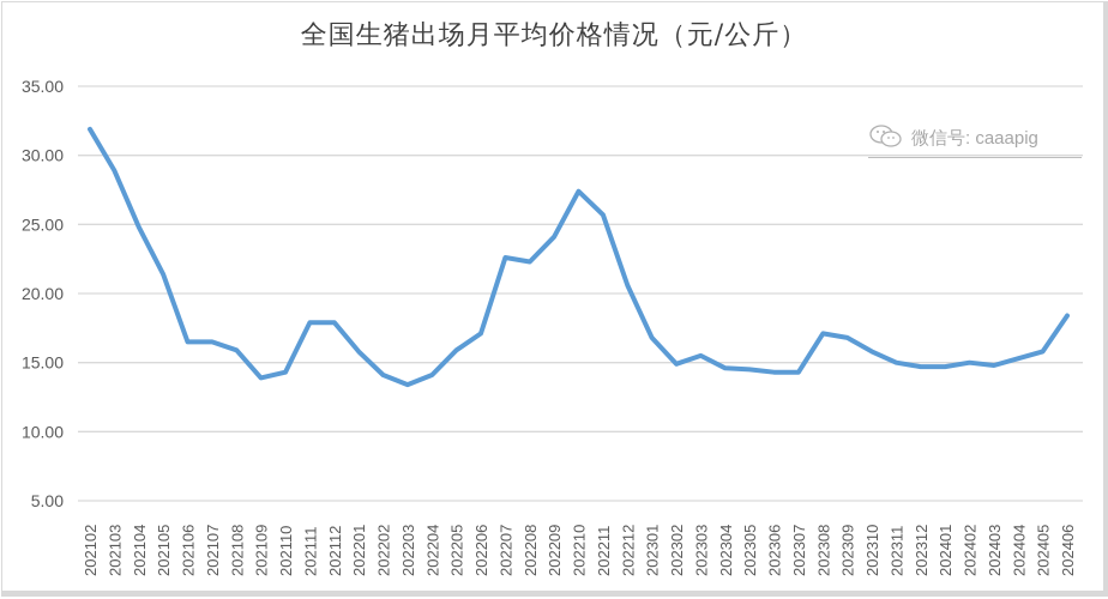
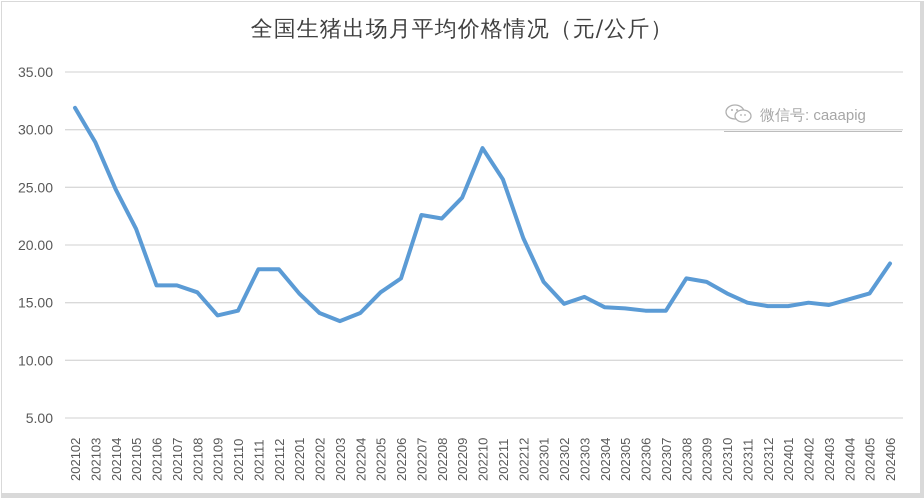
202210: 27.4 -> 28.4
